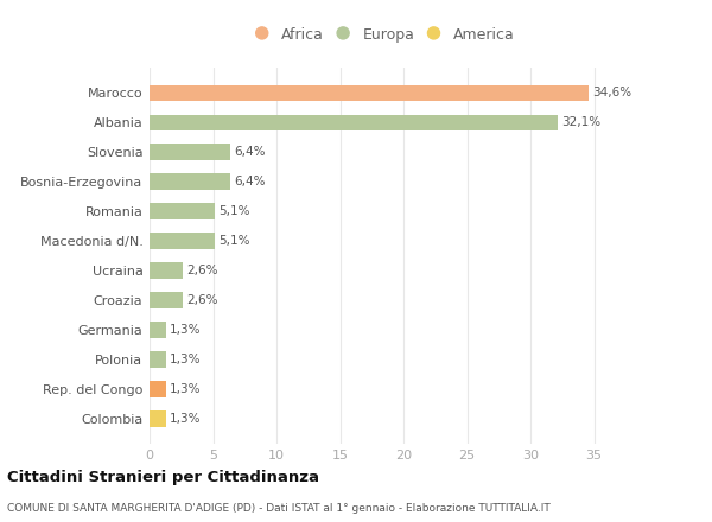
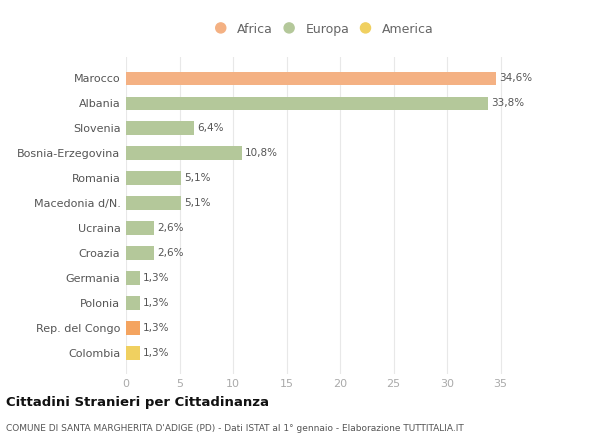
Albania: 32,1% -> 33,8%
Bosnia-Erzegovina: 6,4% -> 10,8%
